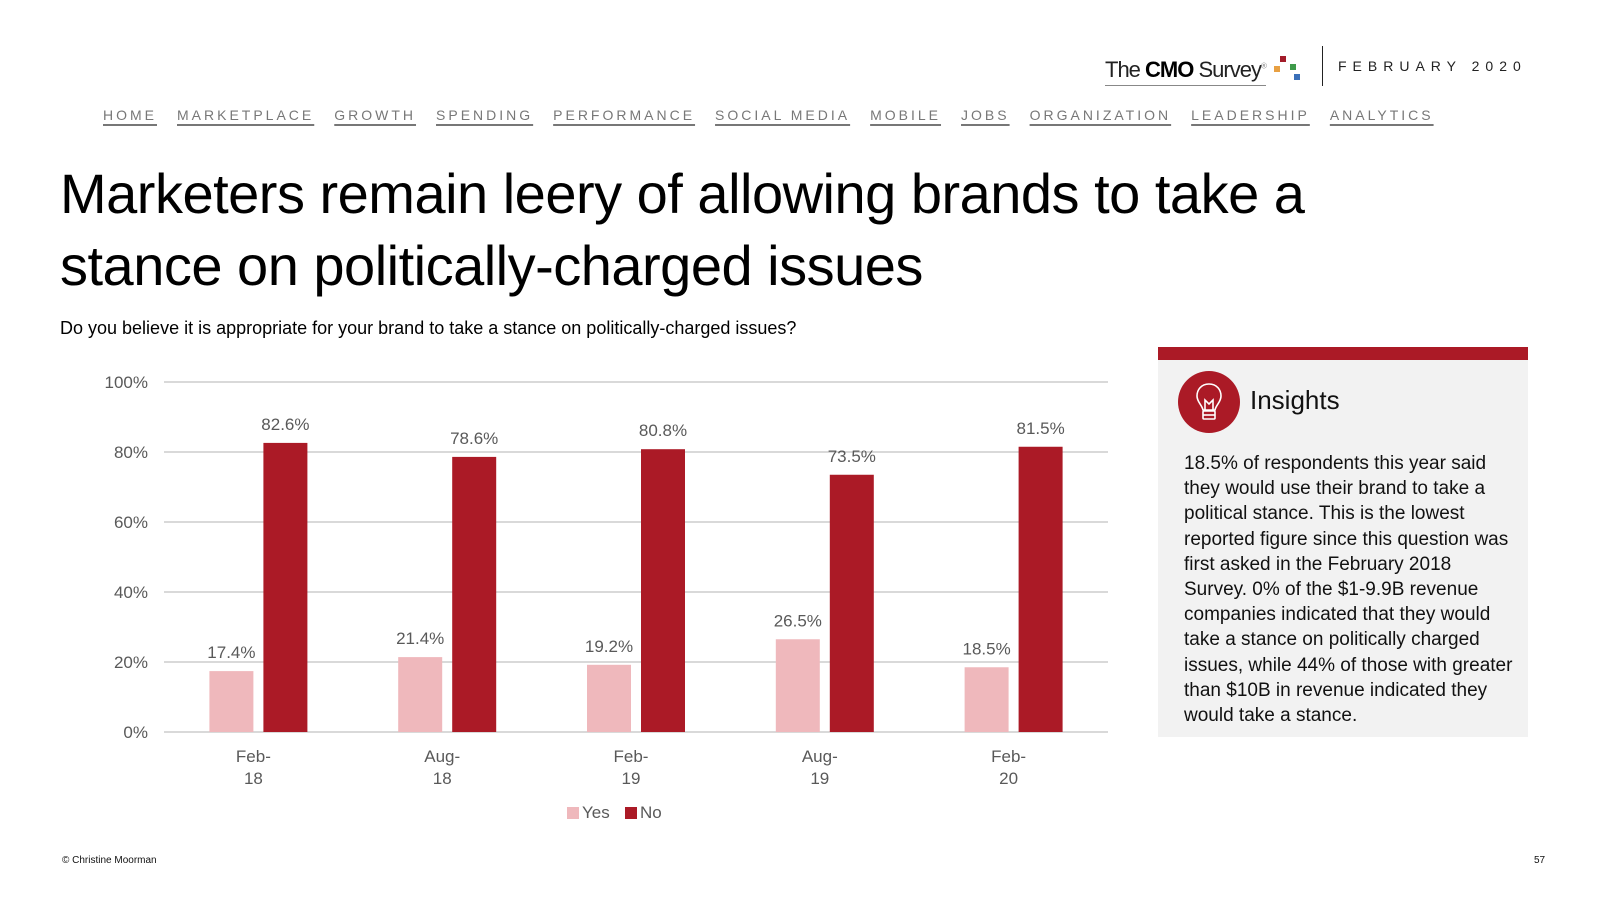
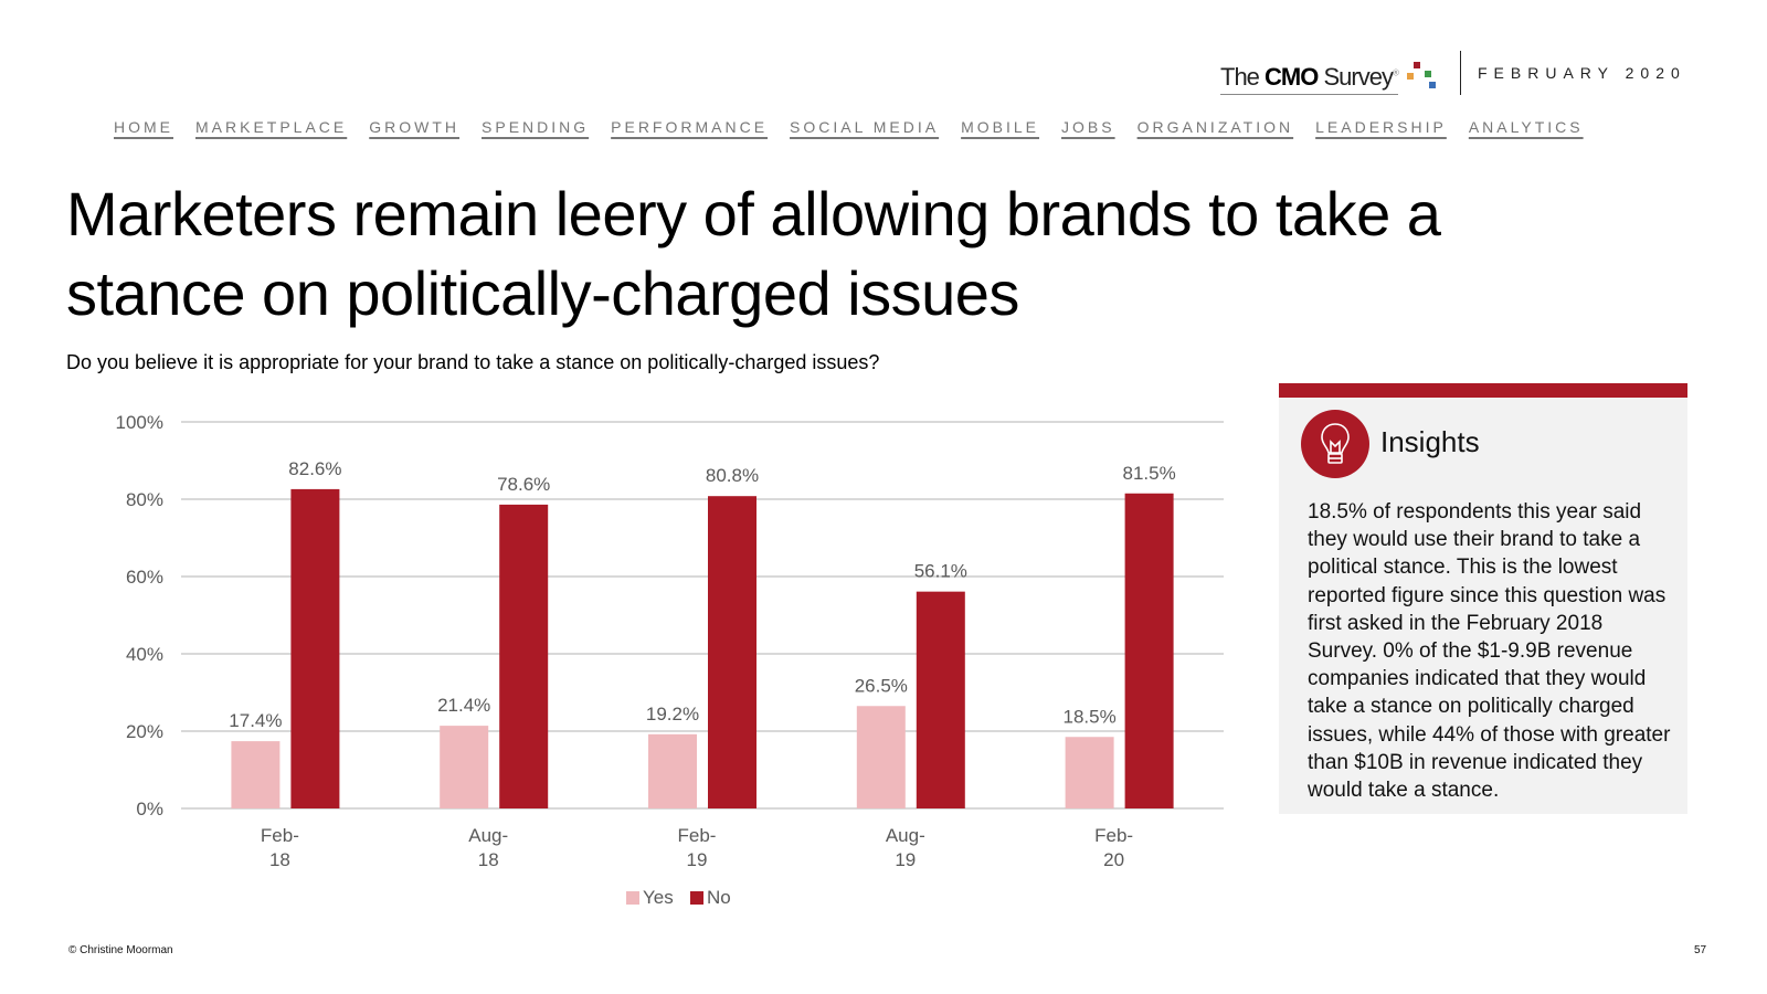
No/Aug-19: 73.5% -> 56.1%
